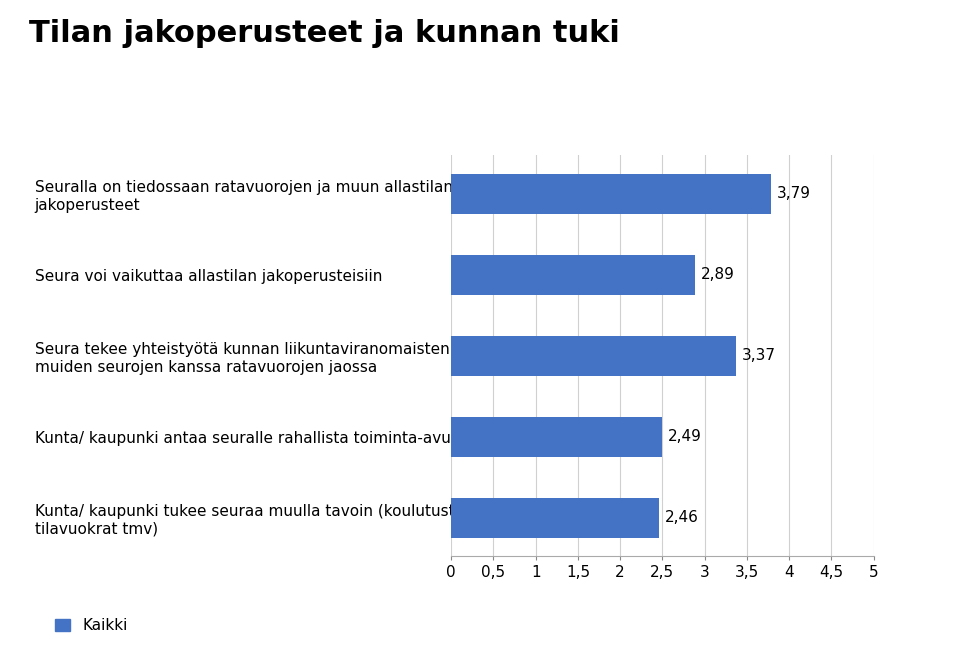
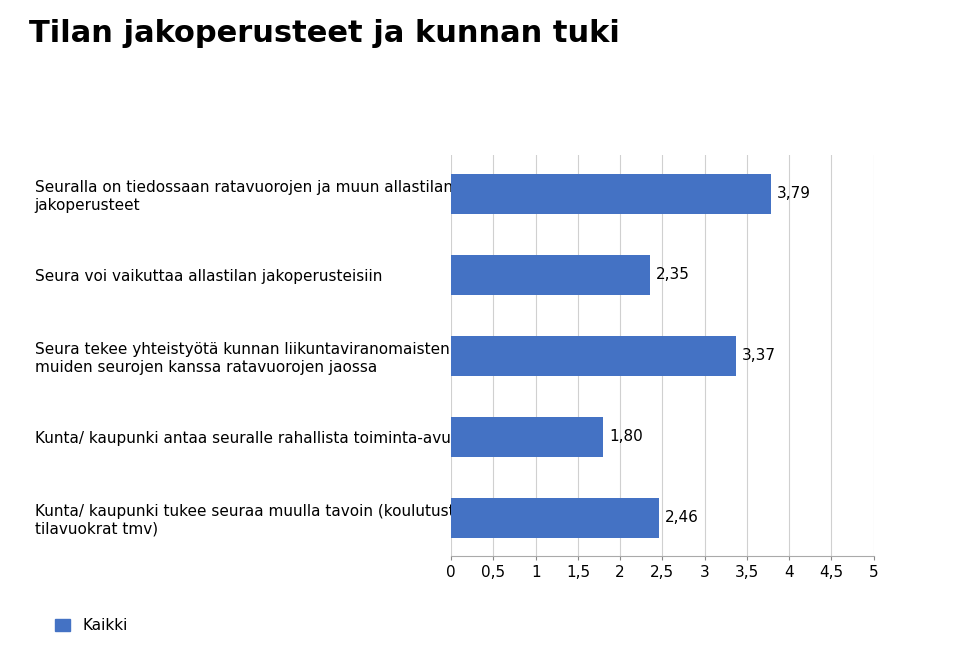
Seura voi vaikuttaa allastilan jakoperusteisiin: 2,89 -> 2,35
Kunta/ kaupunki antaa seuralle rahallista toiminta-avustusta: 2,49 -> 1,80
